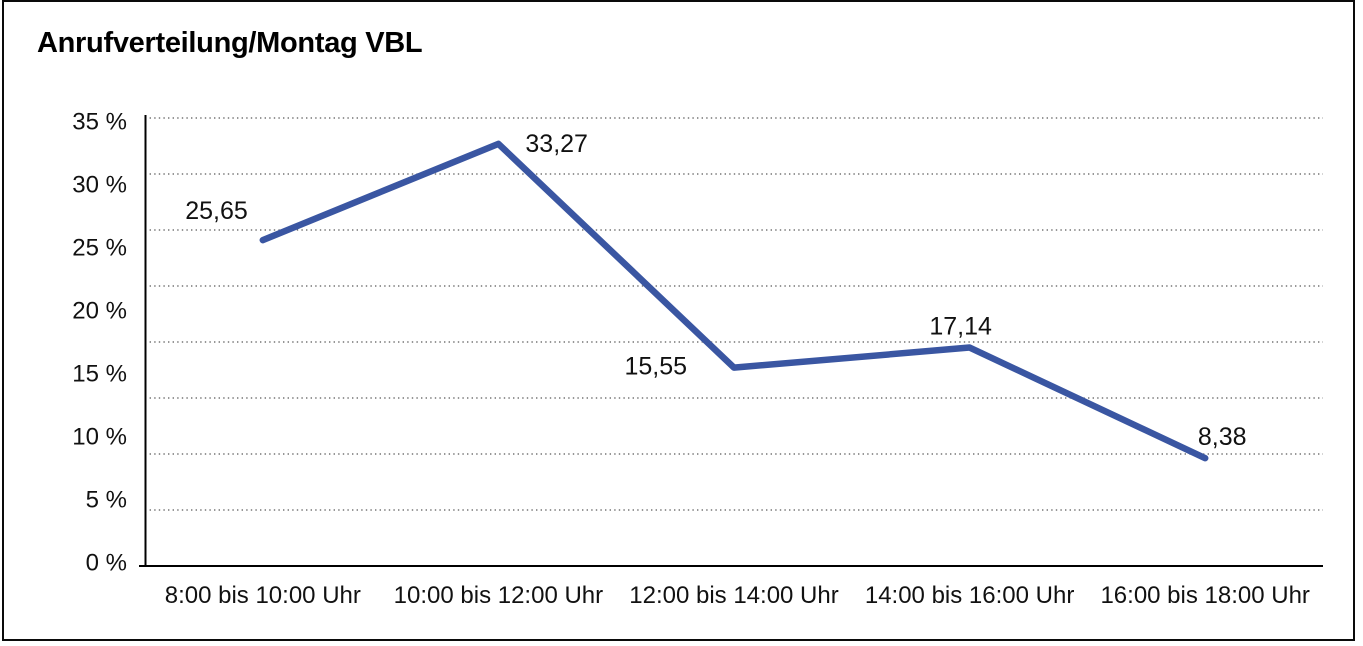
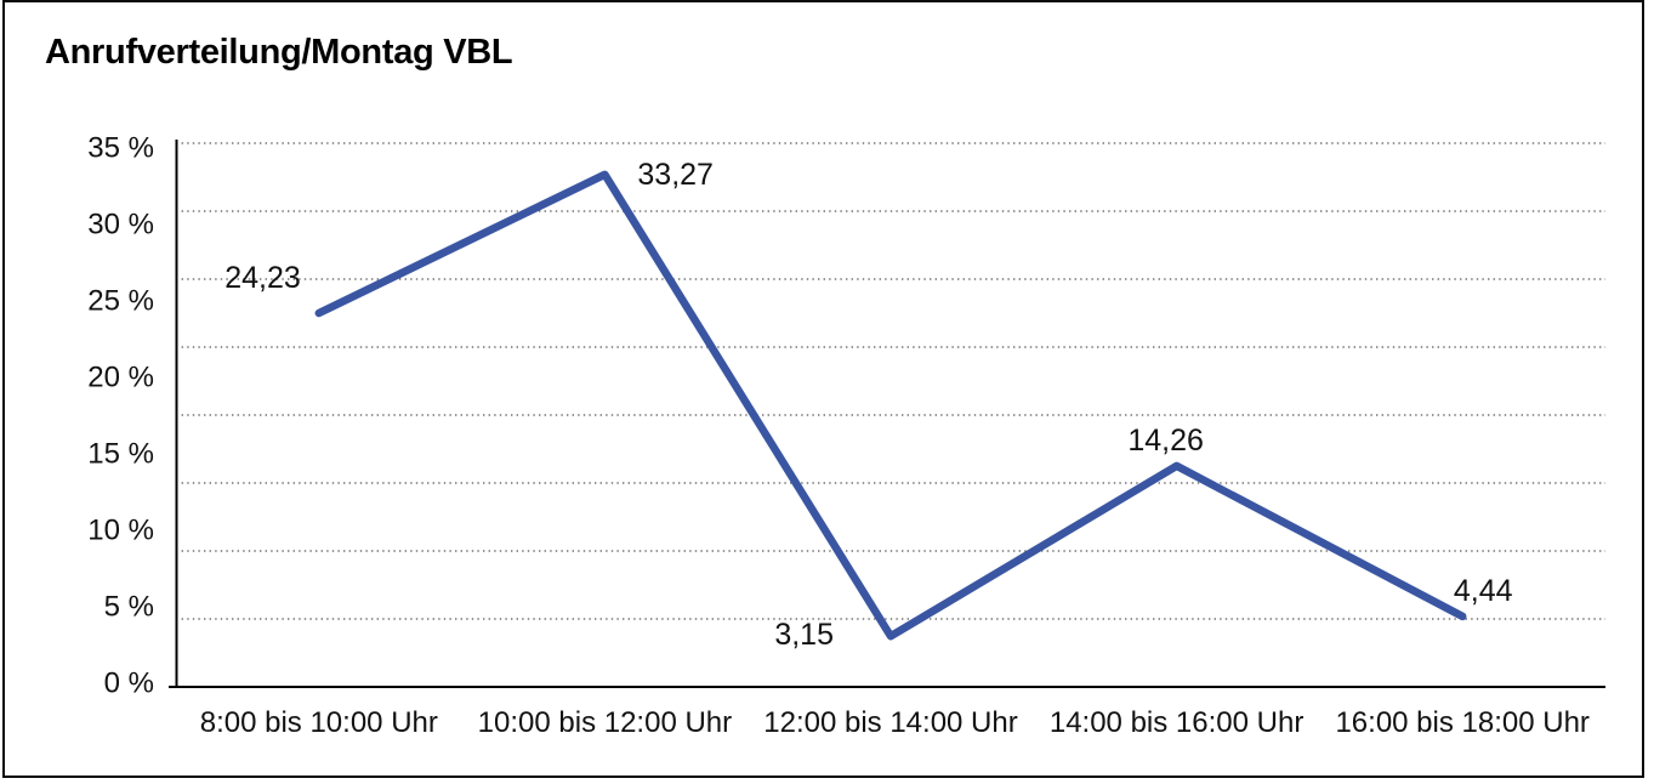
8:00 bis 10:00 Uhr: 25,65 -> 24,23
12:00 bis 14:00 Uhr: 15,55 -> 3,15
14:00 bis 16:00 Uhr: 17,14 -> 14,26
16:00 bis 18:00 Uhr: 8,38 -> 4,44
